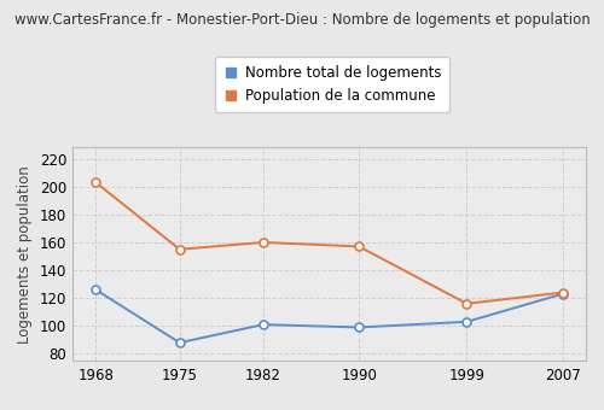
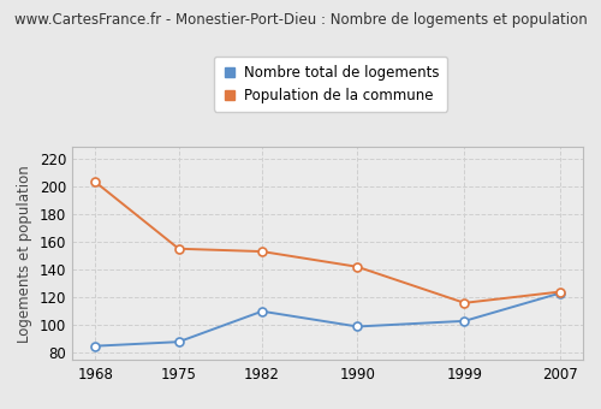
Nombre total de logements/1968: 126 -> 85
Nombre total de logements/1982: 101 -> 110
Population de la commune/1982: 160 -> 153
Population de la commune/1990: 157 -> 142
